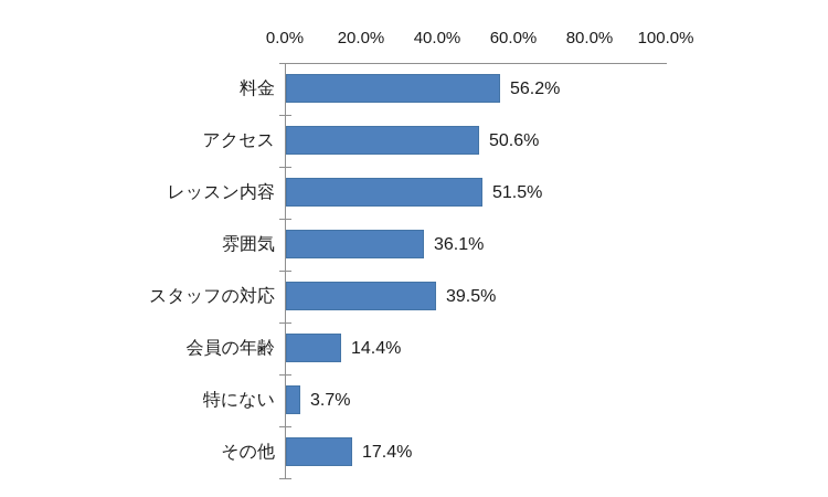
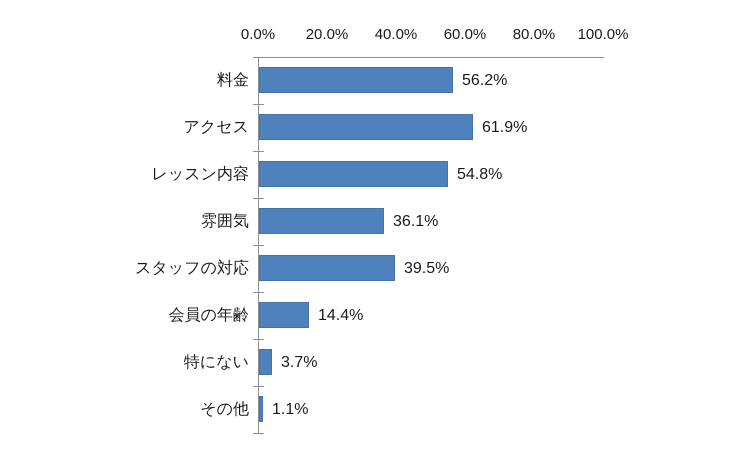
アクセス: 50.6% -> 61.9%
レッスン内容: 51.5% -> 54.8%
その他: 17.4% -> 1.1%
